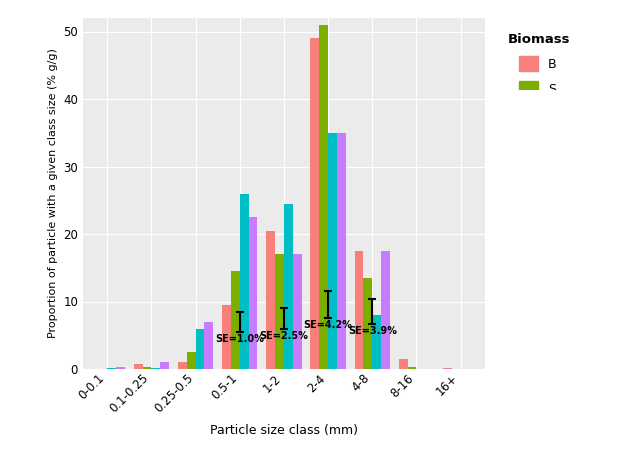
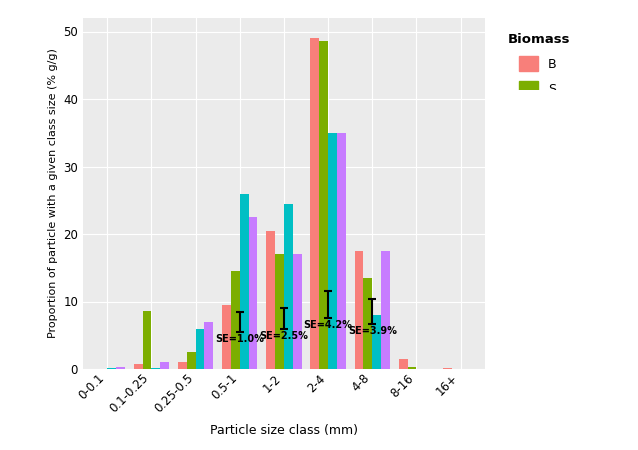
S/0.1-0.25: 0.3 -> 8.6
S/2-4: 51.0 -> 48.6
